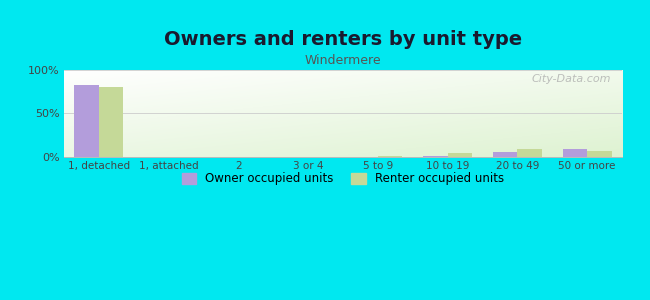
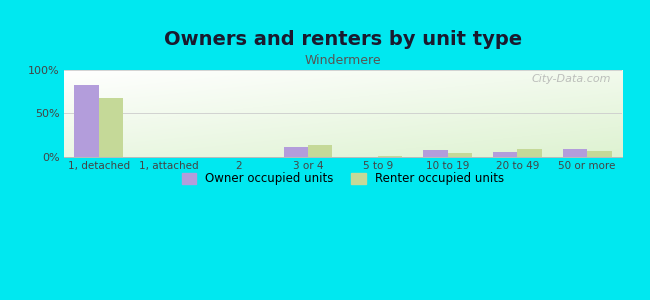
Renter occupied units/1, detached: 80% -> 68%
Owner occupied units/3 or 4: 0% -> 12%
Renter occupied units/3 or 4: 0% -> 14%
Owner occupied units/10 to 19: 2% -> 8%
